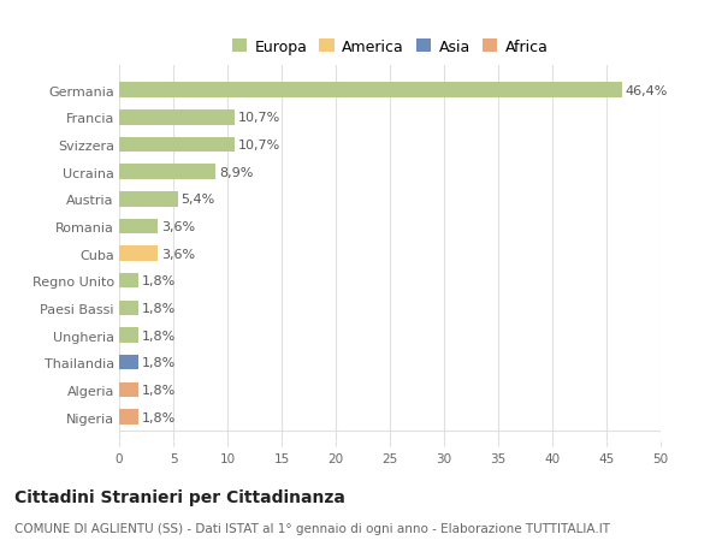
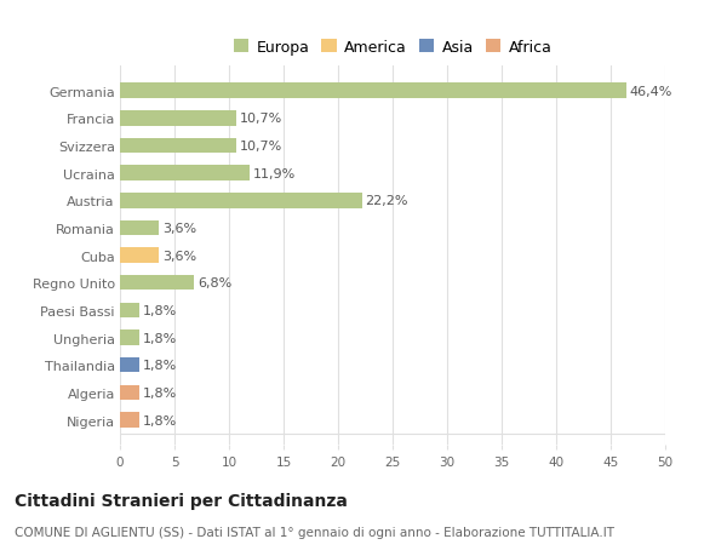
Ucraina: 8,9% -> 11,9%
Austria: 5,4% -> 22,2%
Regno Unito: 1,8% -> 6,8%
